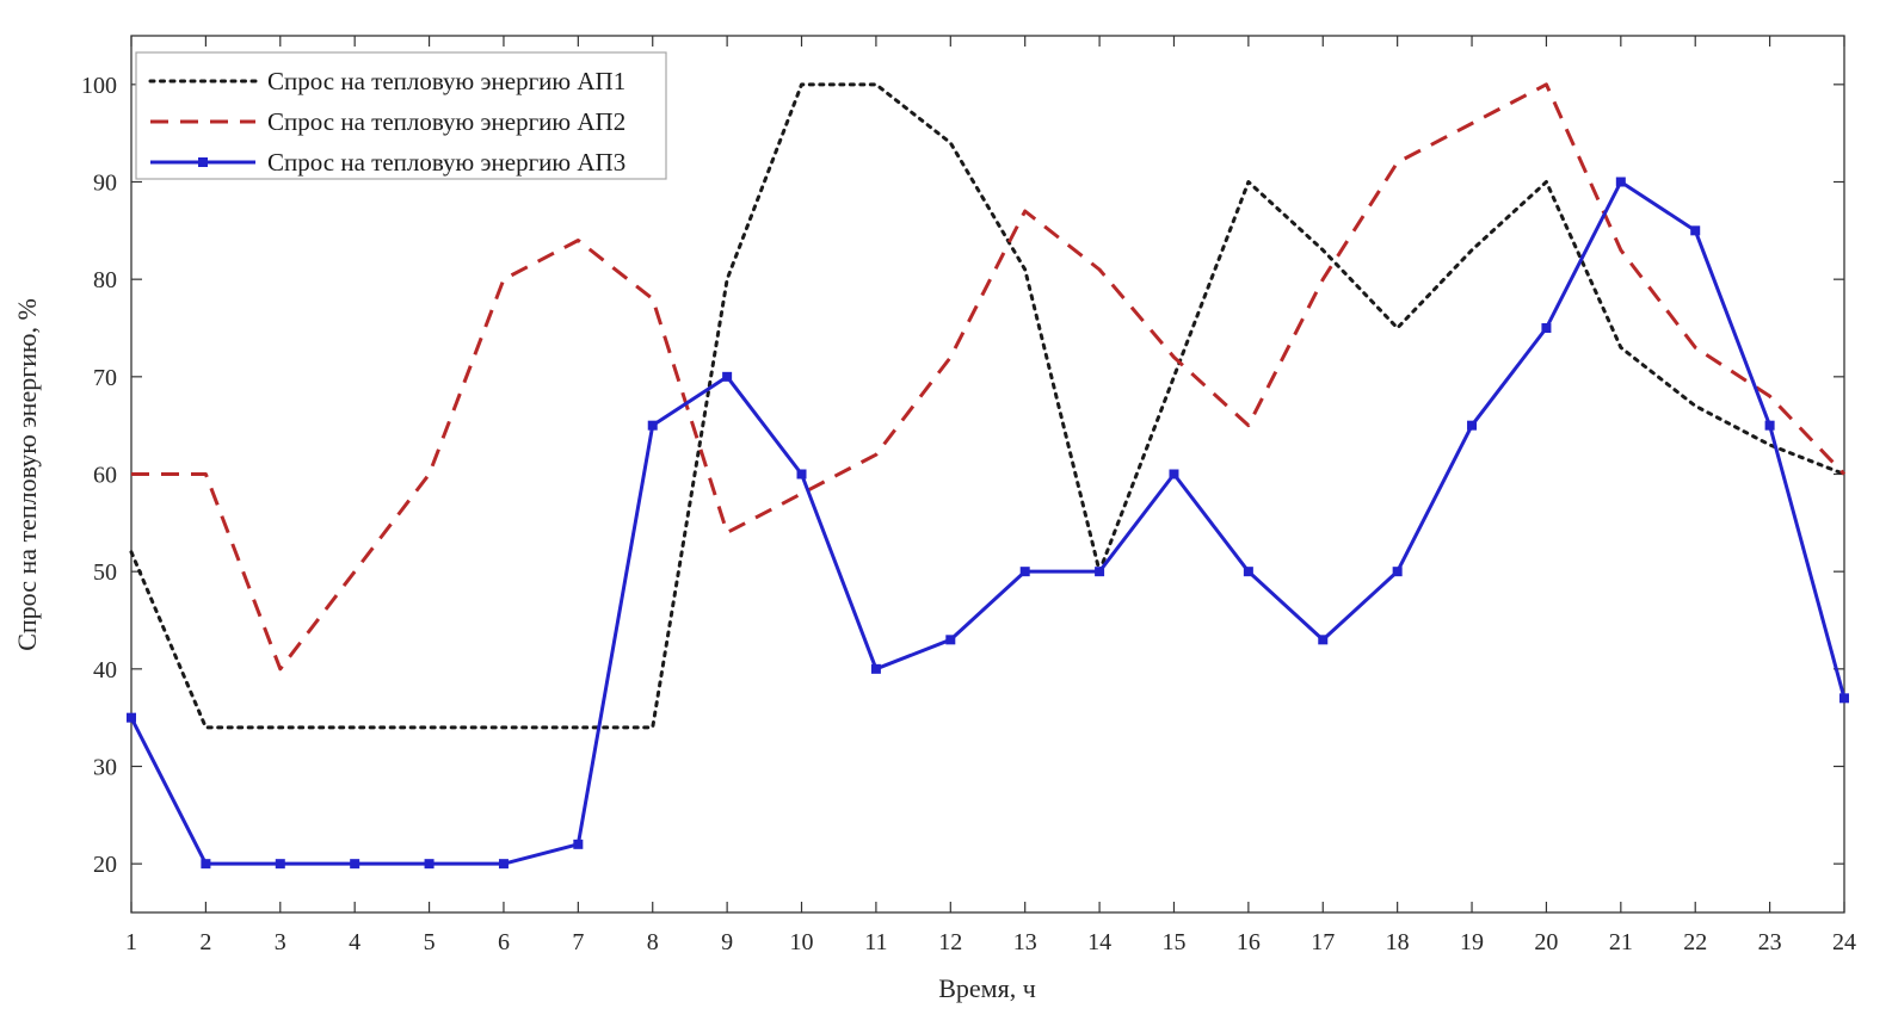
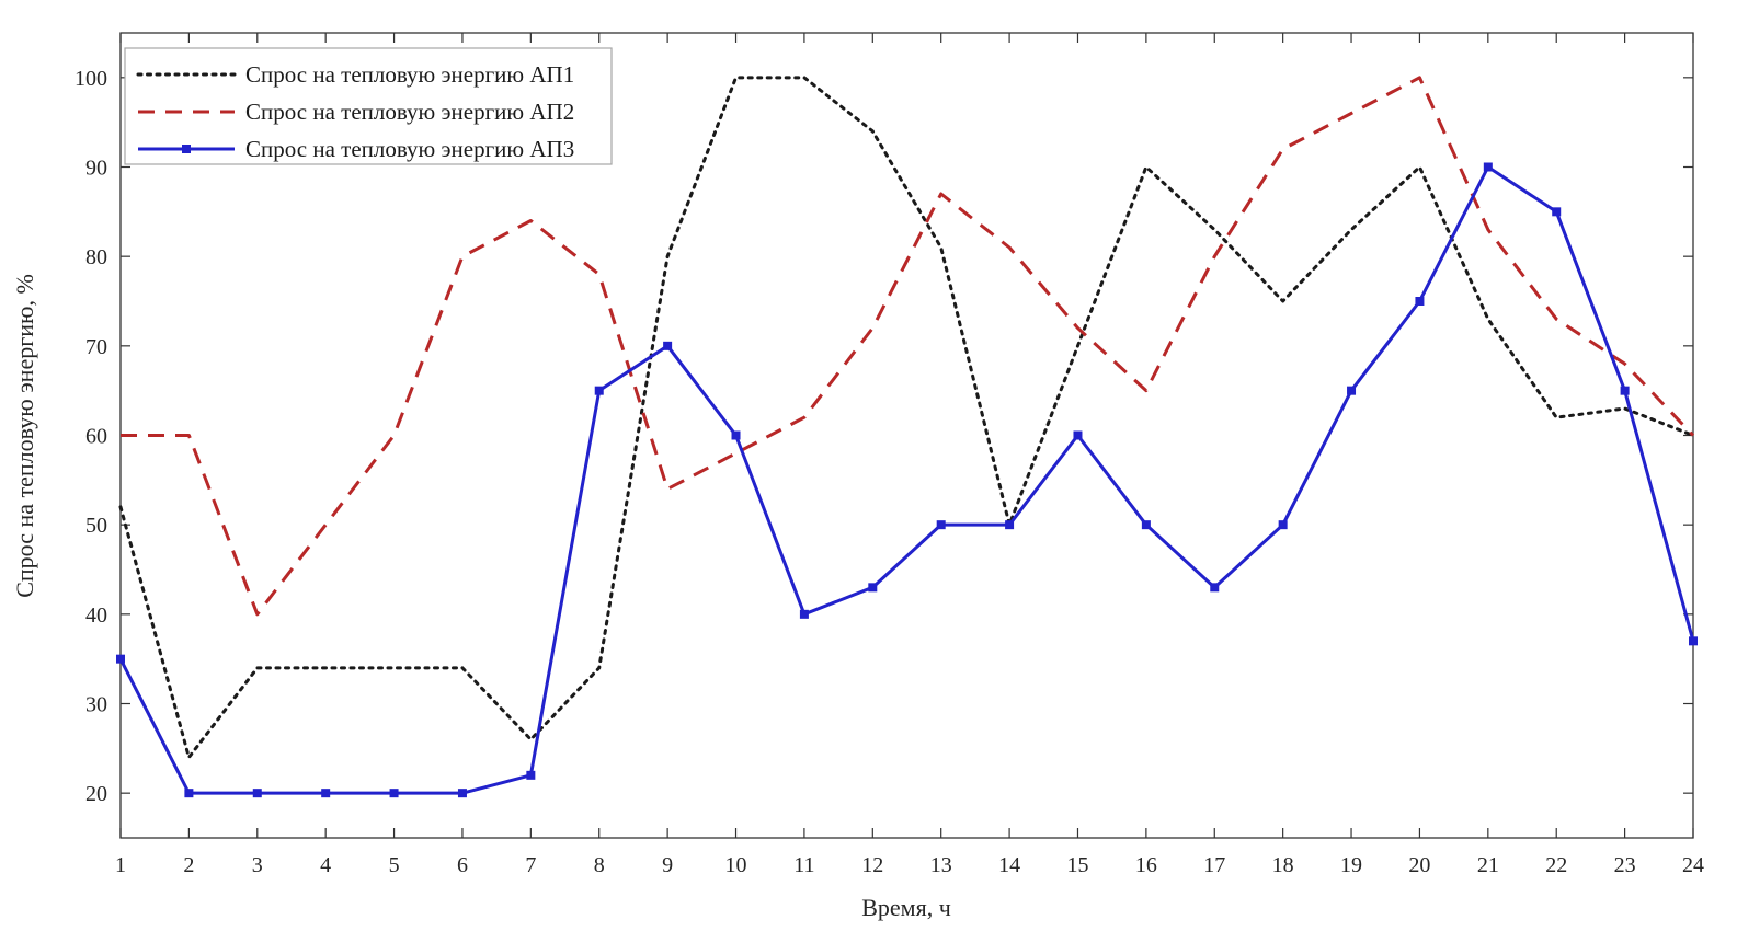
Спрос на тепловую энергию АП1/2: 34 -> 24
Спрос на тепловую энергию АП1/7: 34 -> 26
Спрос на тепловую энергию АП1/22: 67 -> 62
